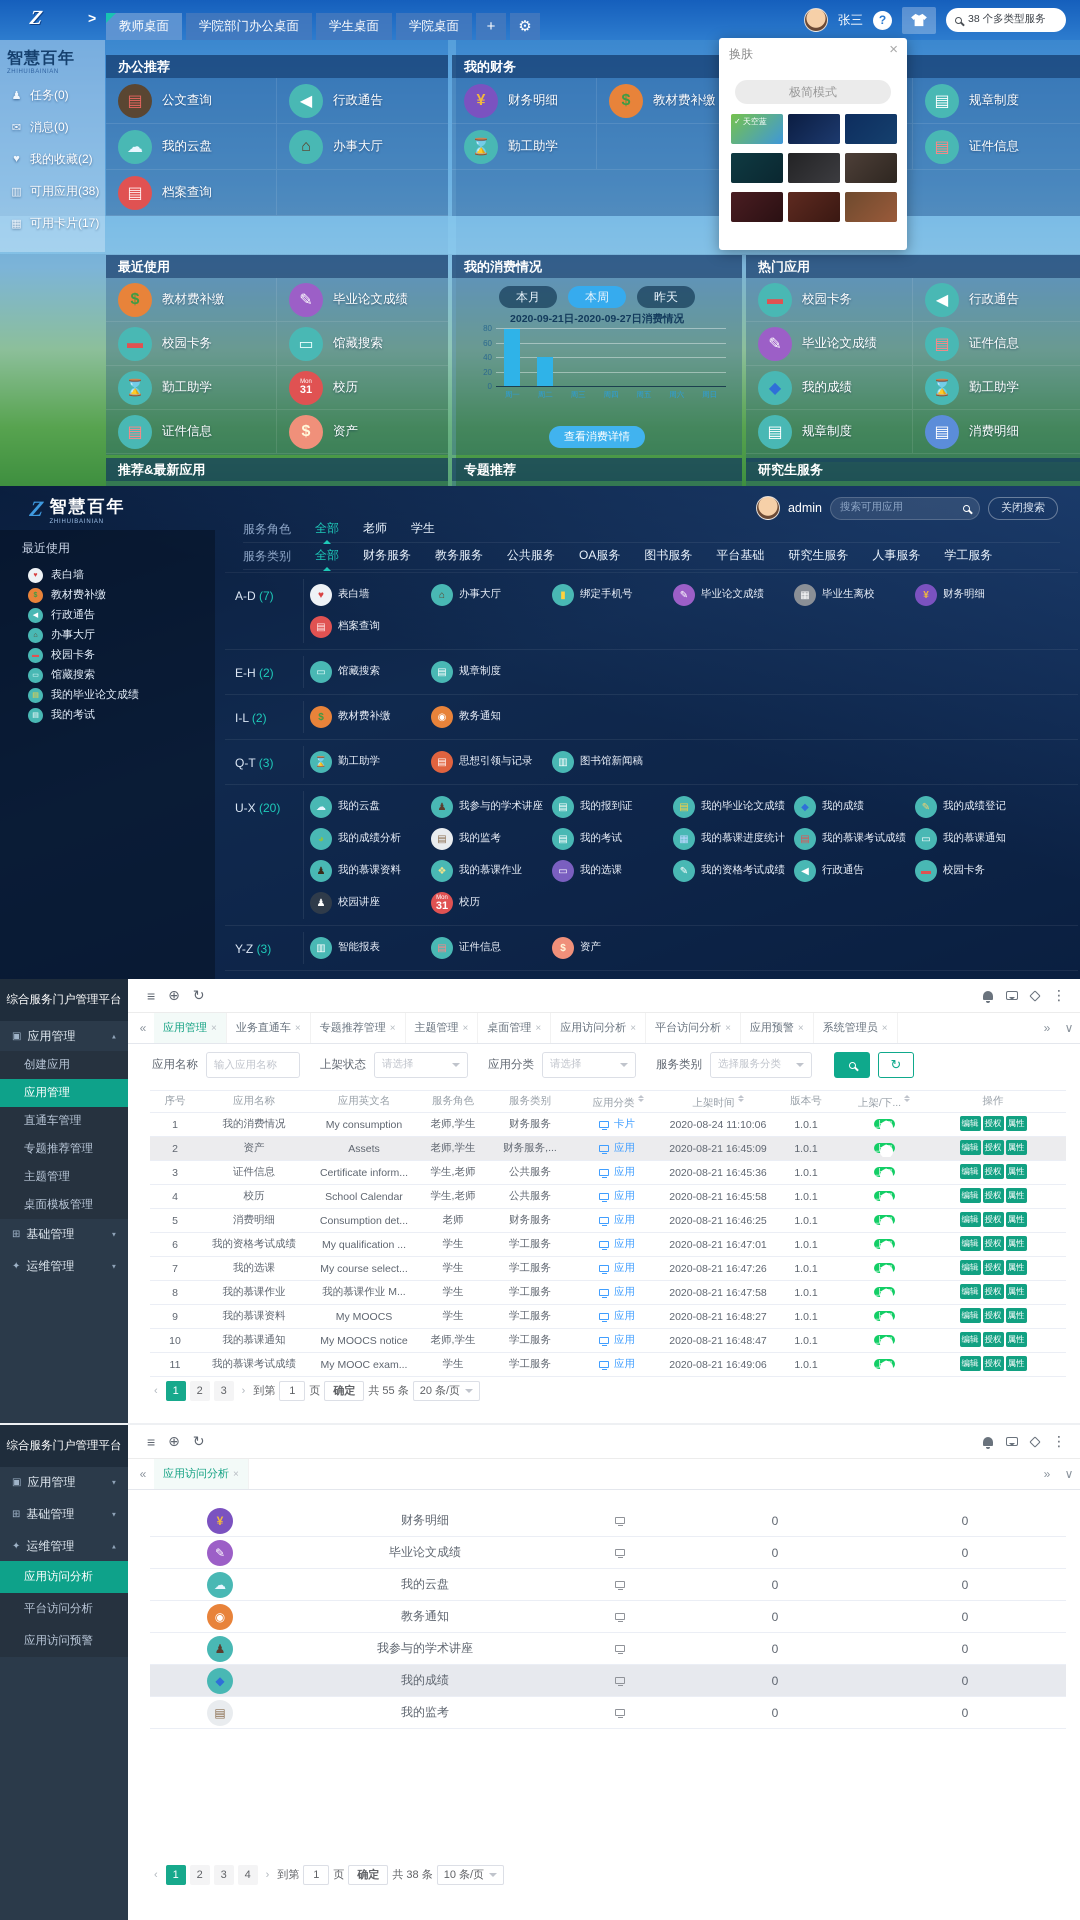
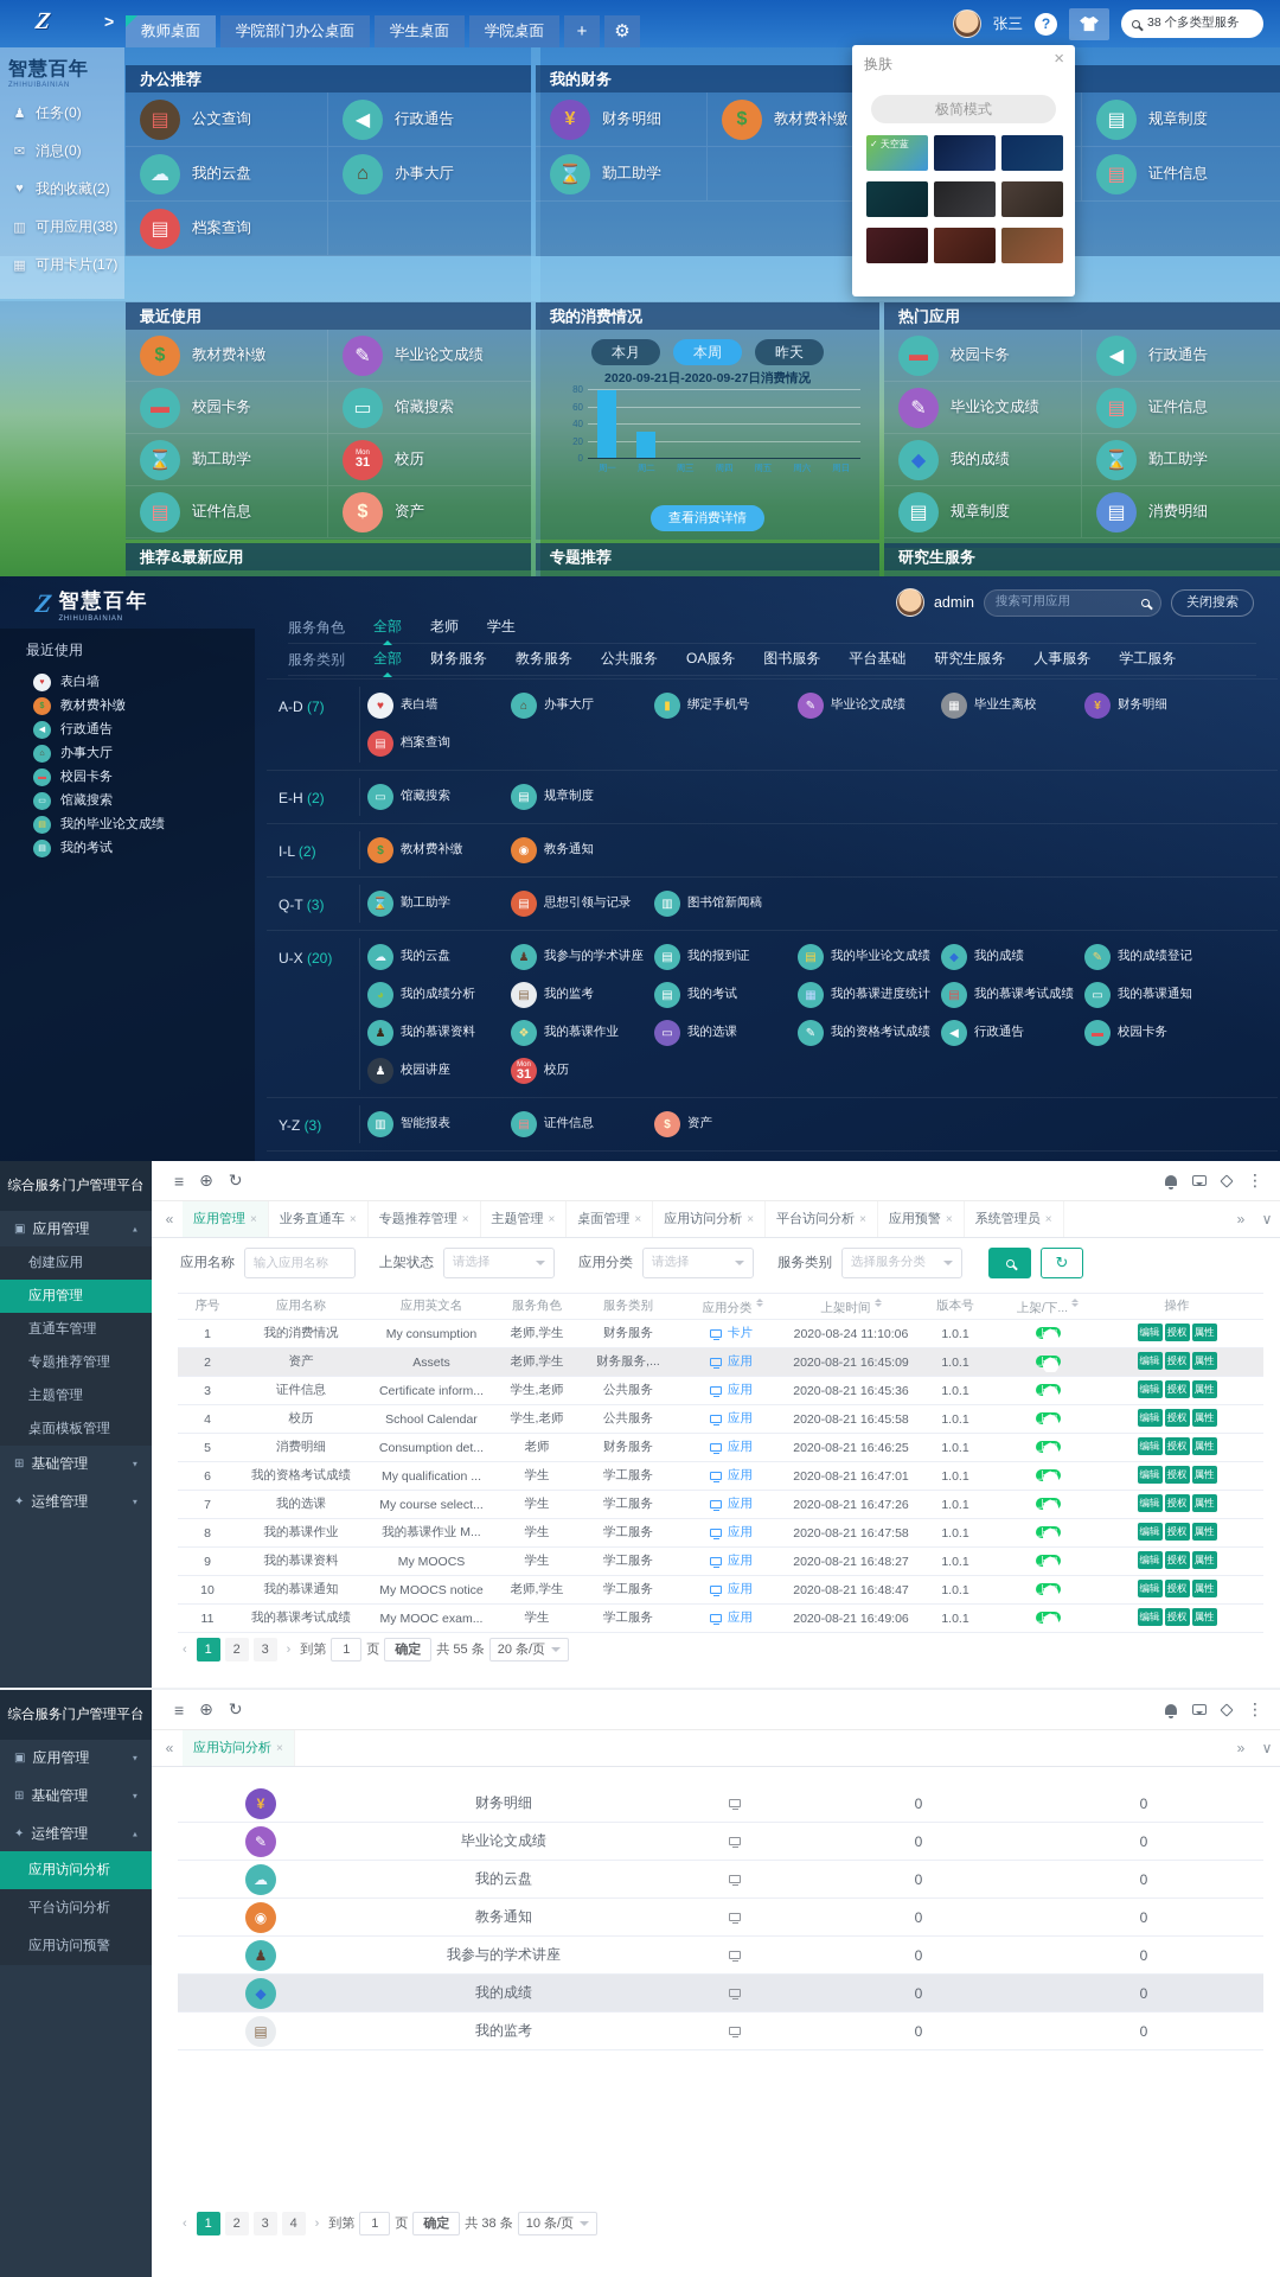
周二: 40 -> 30
